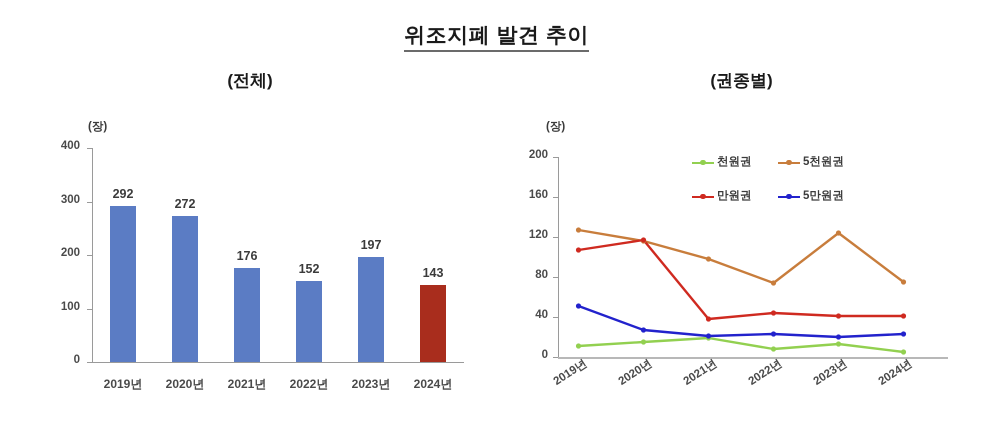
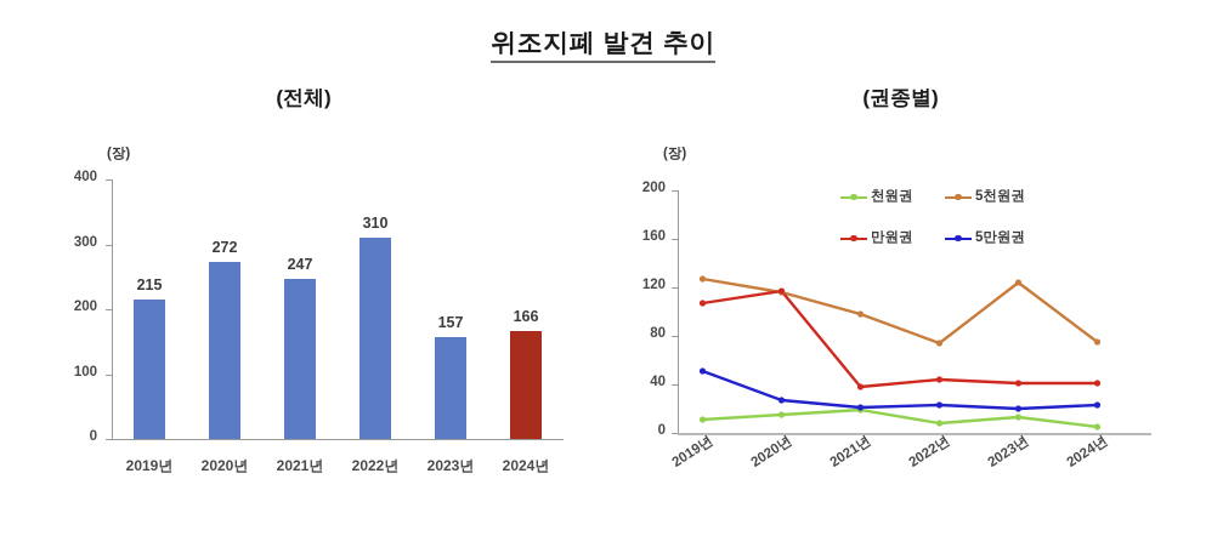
(전체)/2019년: 292 -> 215
(전체)/2021년: 176 -> 247
(전체)/2022년: 152 -> 310
(전체)/2023년: 197 -> 157
(전체)/2024년: 143 -> 166
